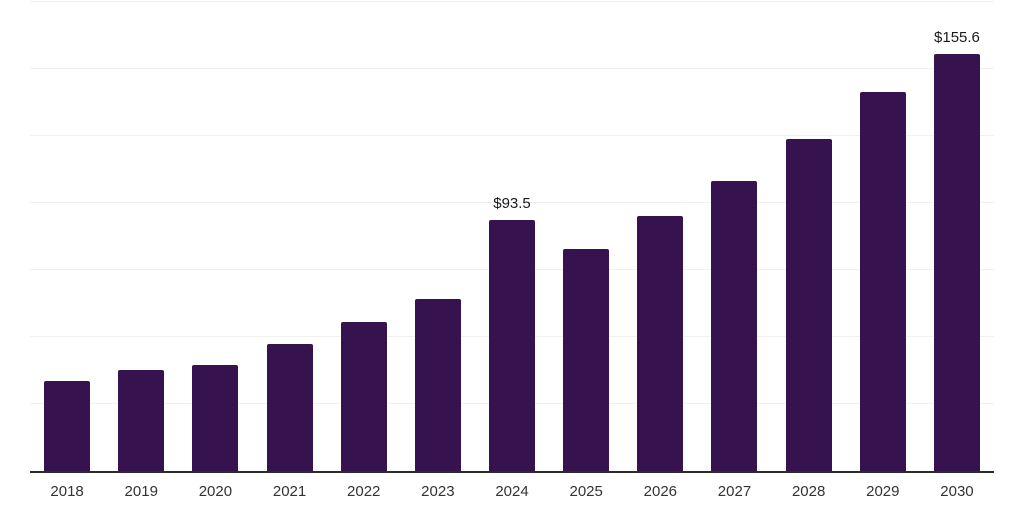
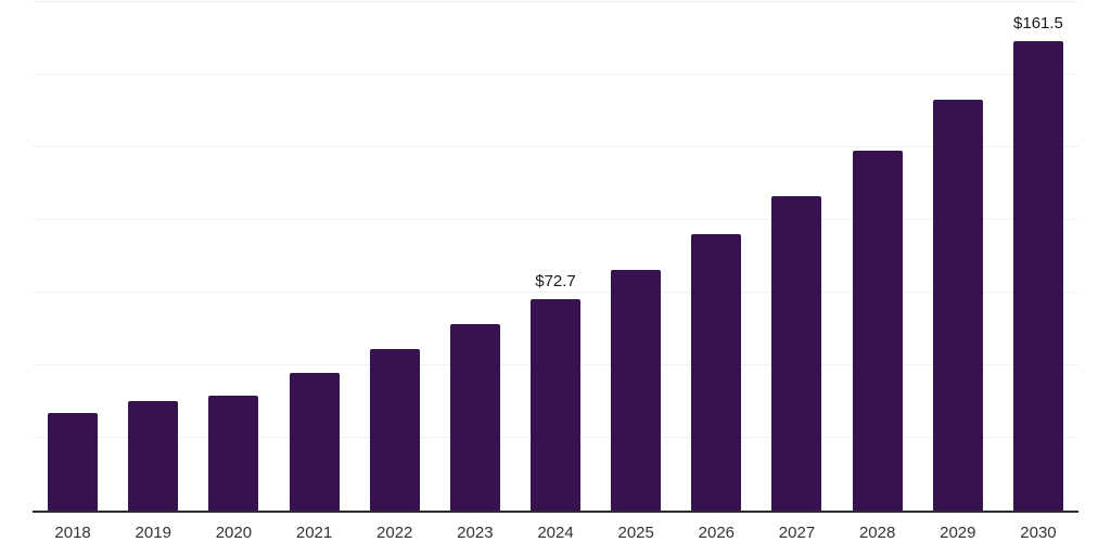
2024: $93.5 -> $72.7
2030: $155.6 -> $161.5
